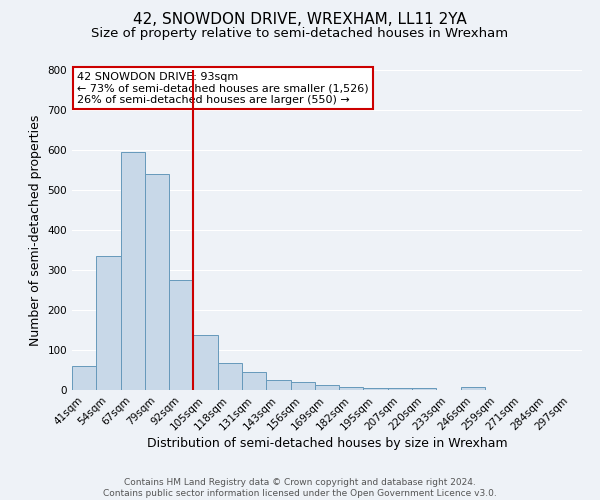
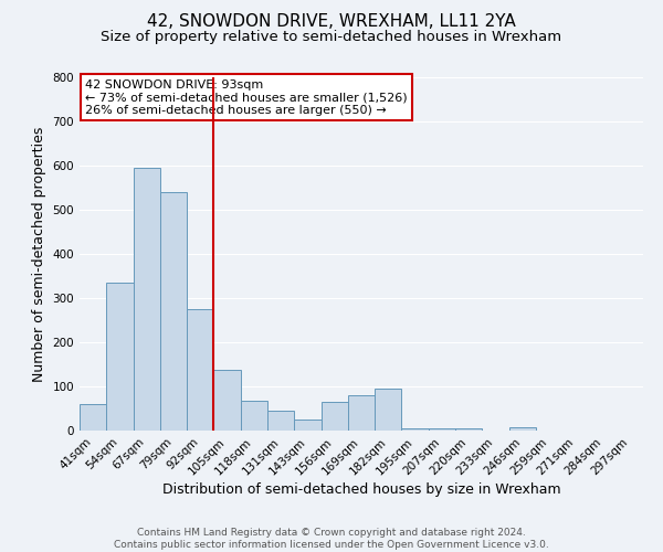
156sqm: 20 -> 65
169sqm: 13 -> 80
182sqm: 8 -> 95
